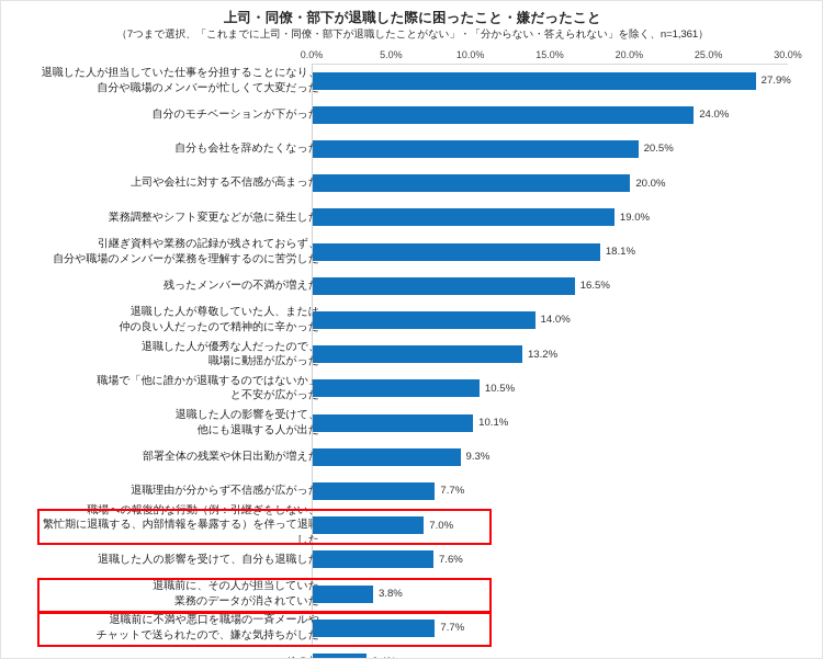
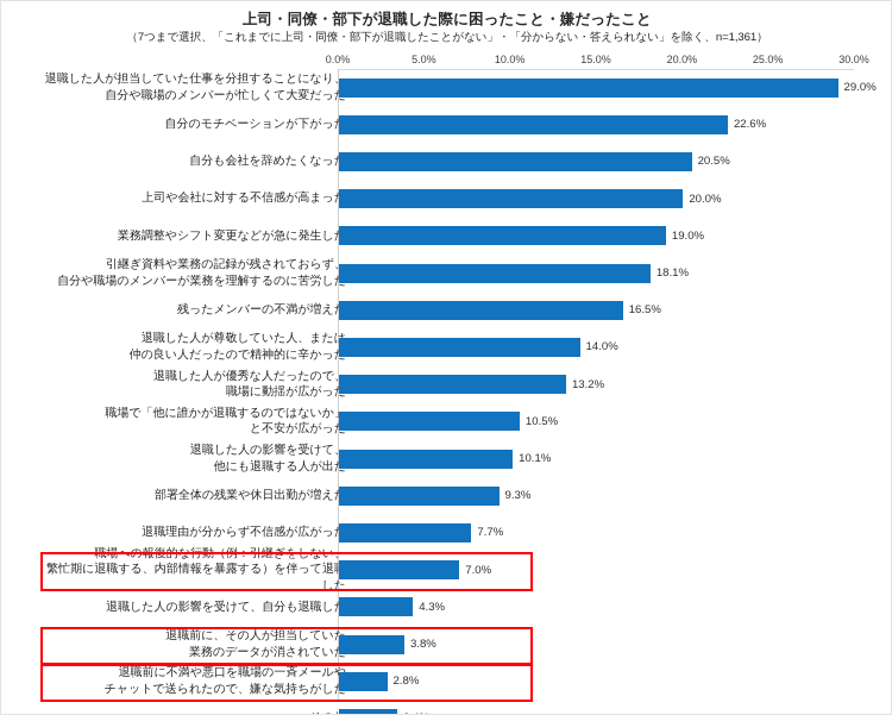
退職した人が担当していた仕事を分担することになり、 自分や職場のメンバーが忙しくて大変だった: 27.9% -> 29.0%
自分のモチベーションが下がった: 24.0% -> 22.6%
退職した人の影響を受けて、自分も退職した: 7.6% -> 4.3%
退職前に不満や悪口を職場の一斉メールや チャットで送られたので、嫌な気持ちがした: 7.7% -> 2.8%
